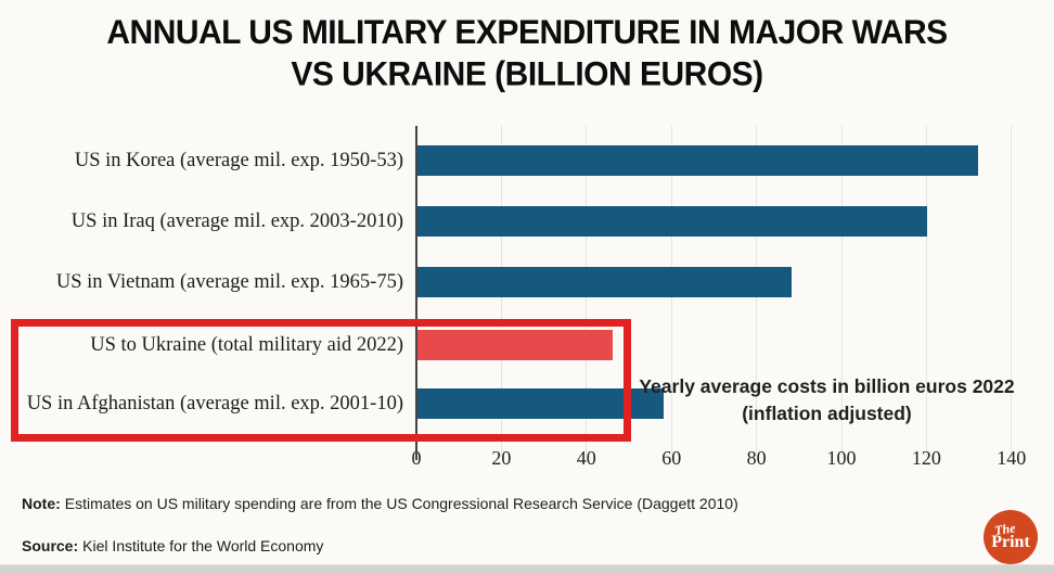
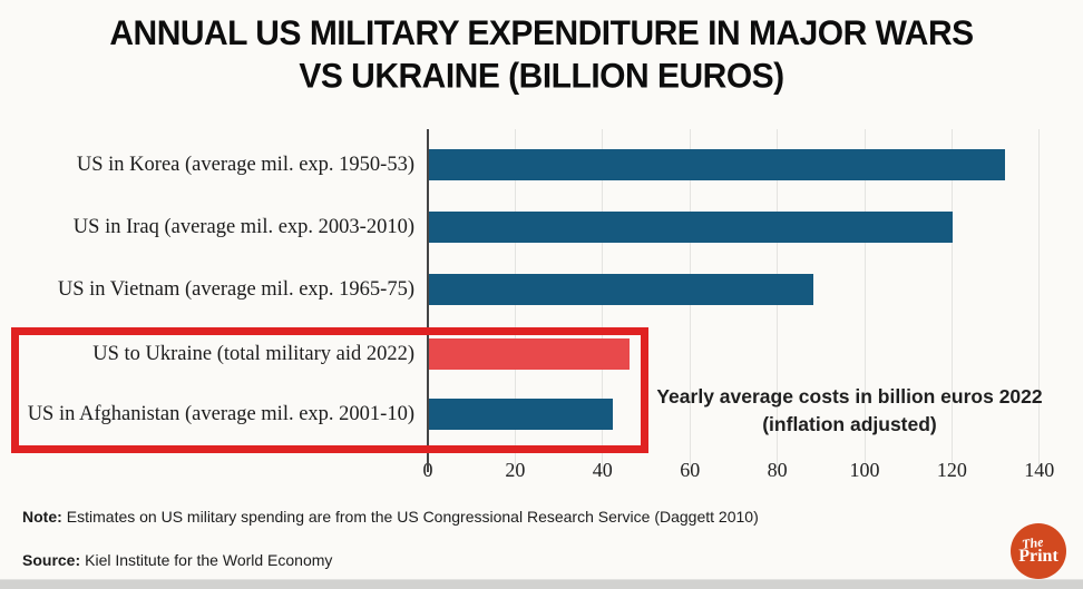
US in Afghanistan (average mil. exp. 2001-10): 58 -> 42
